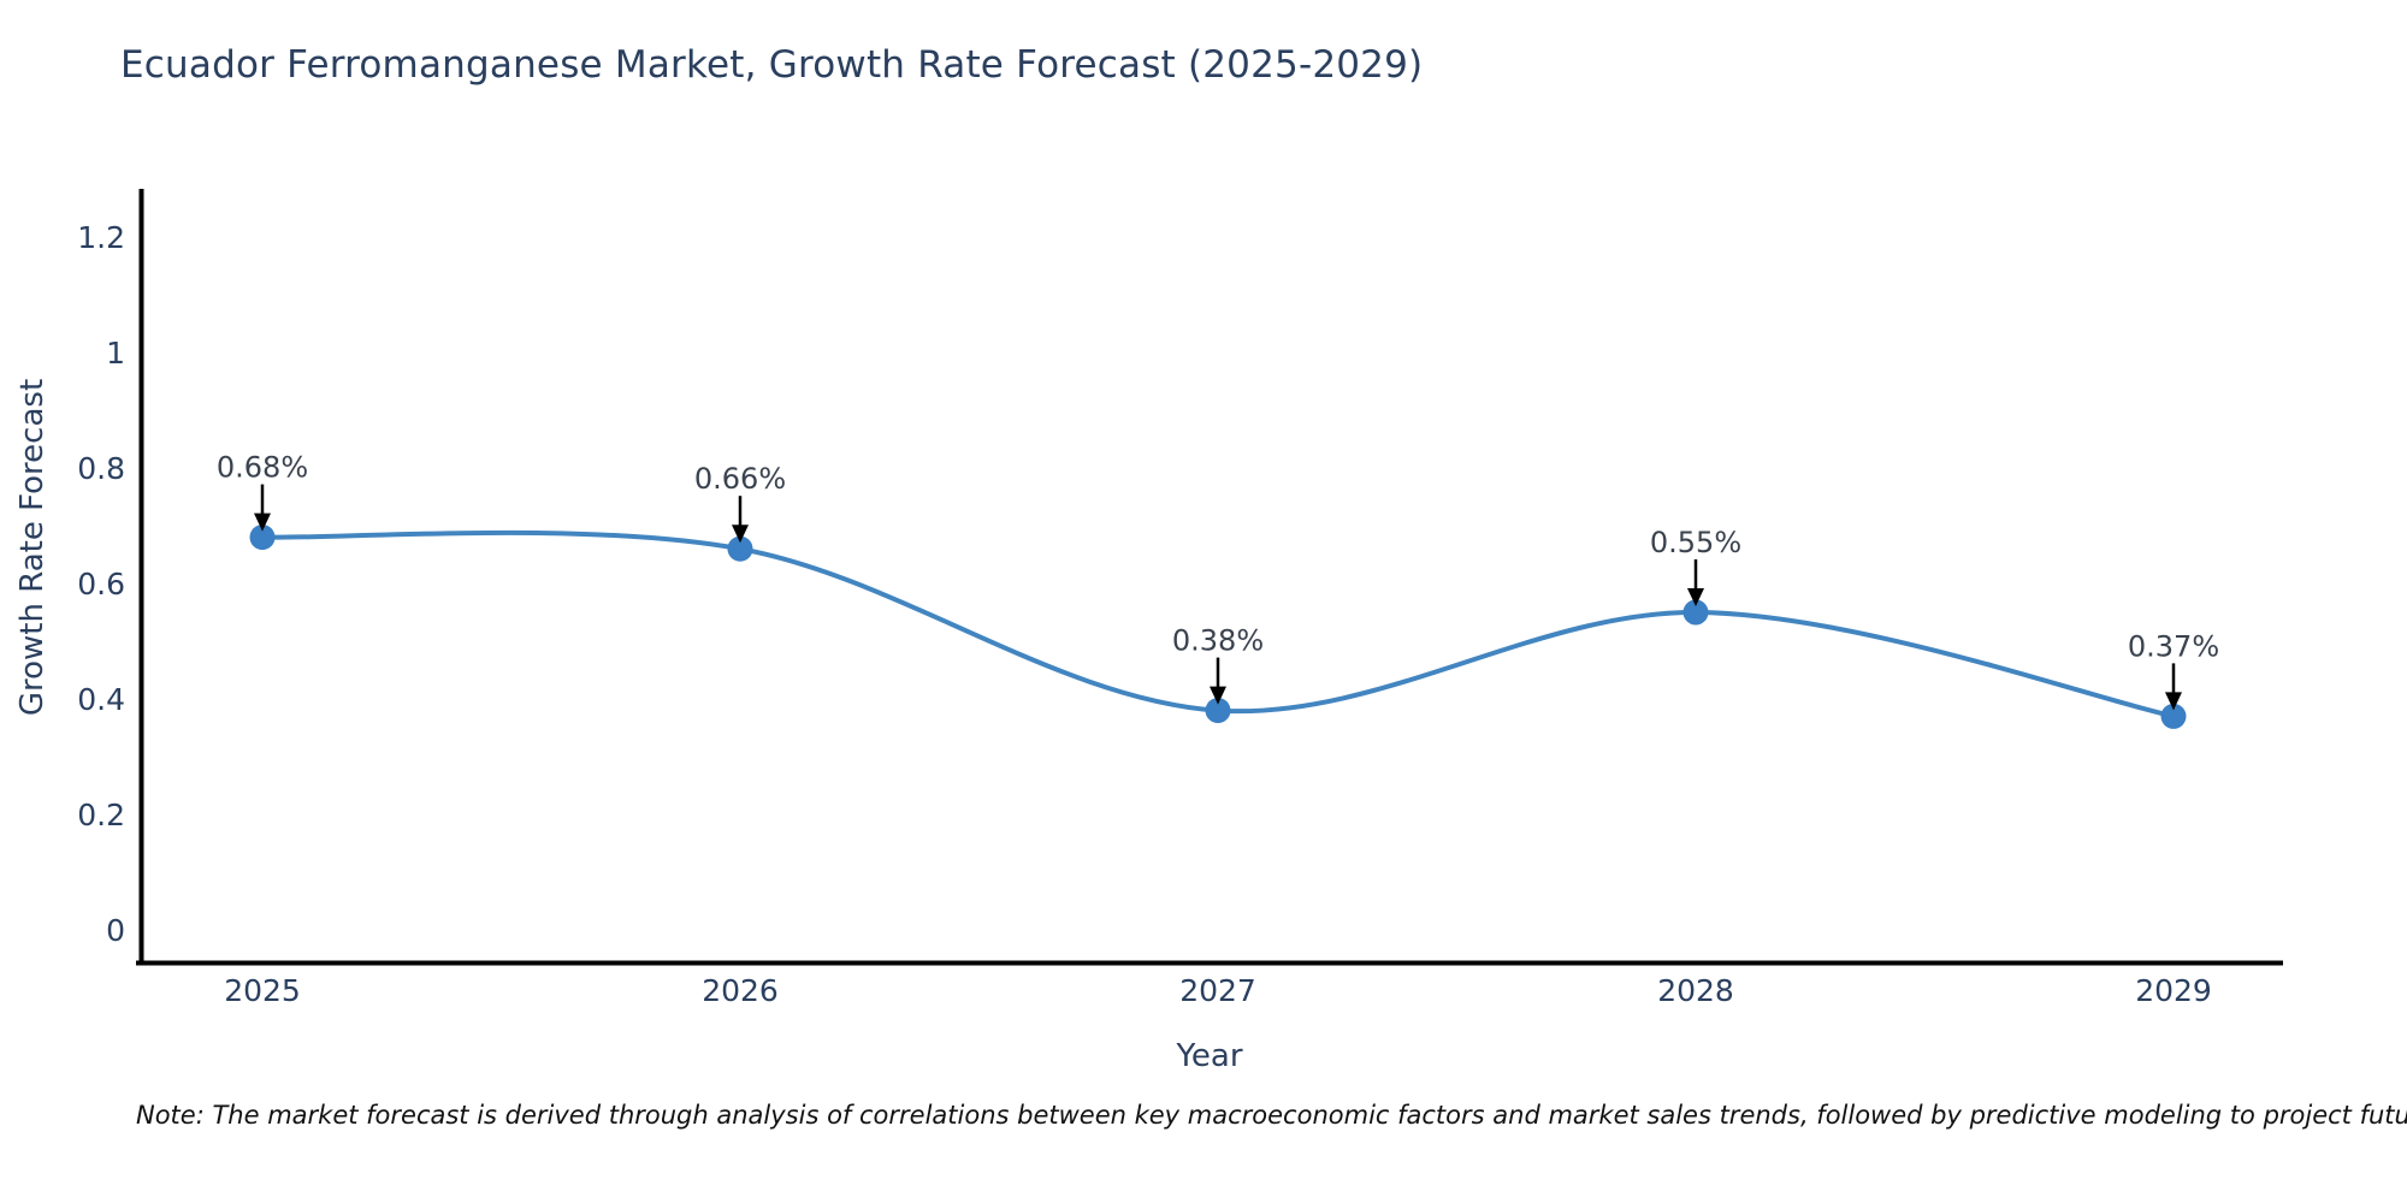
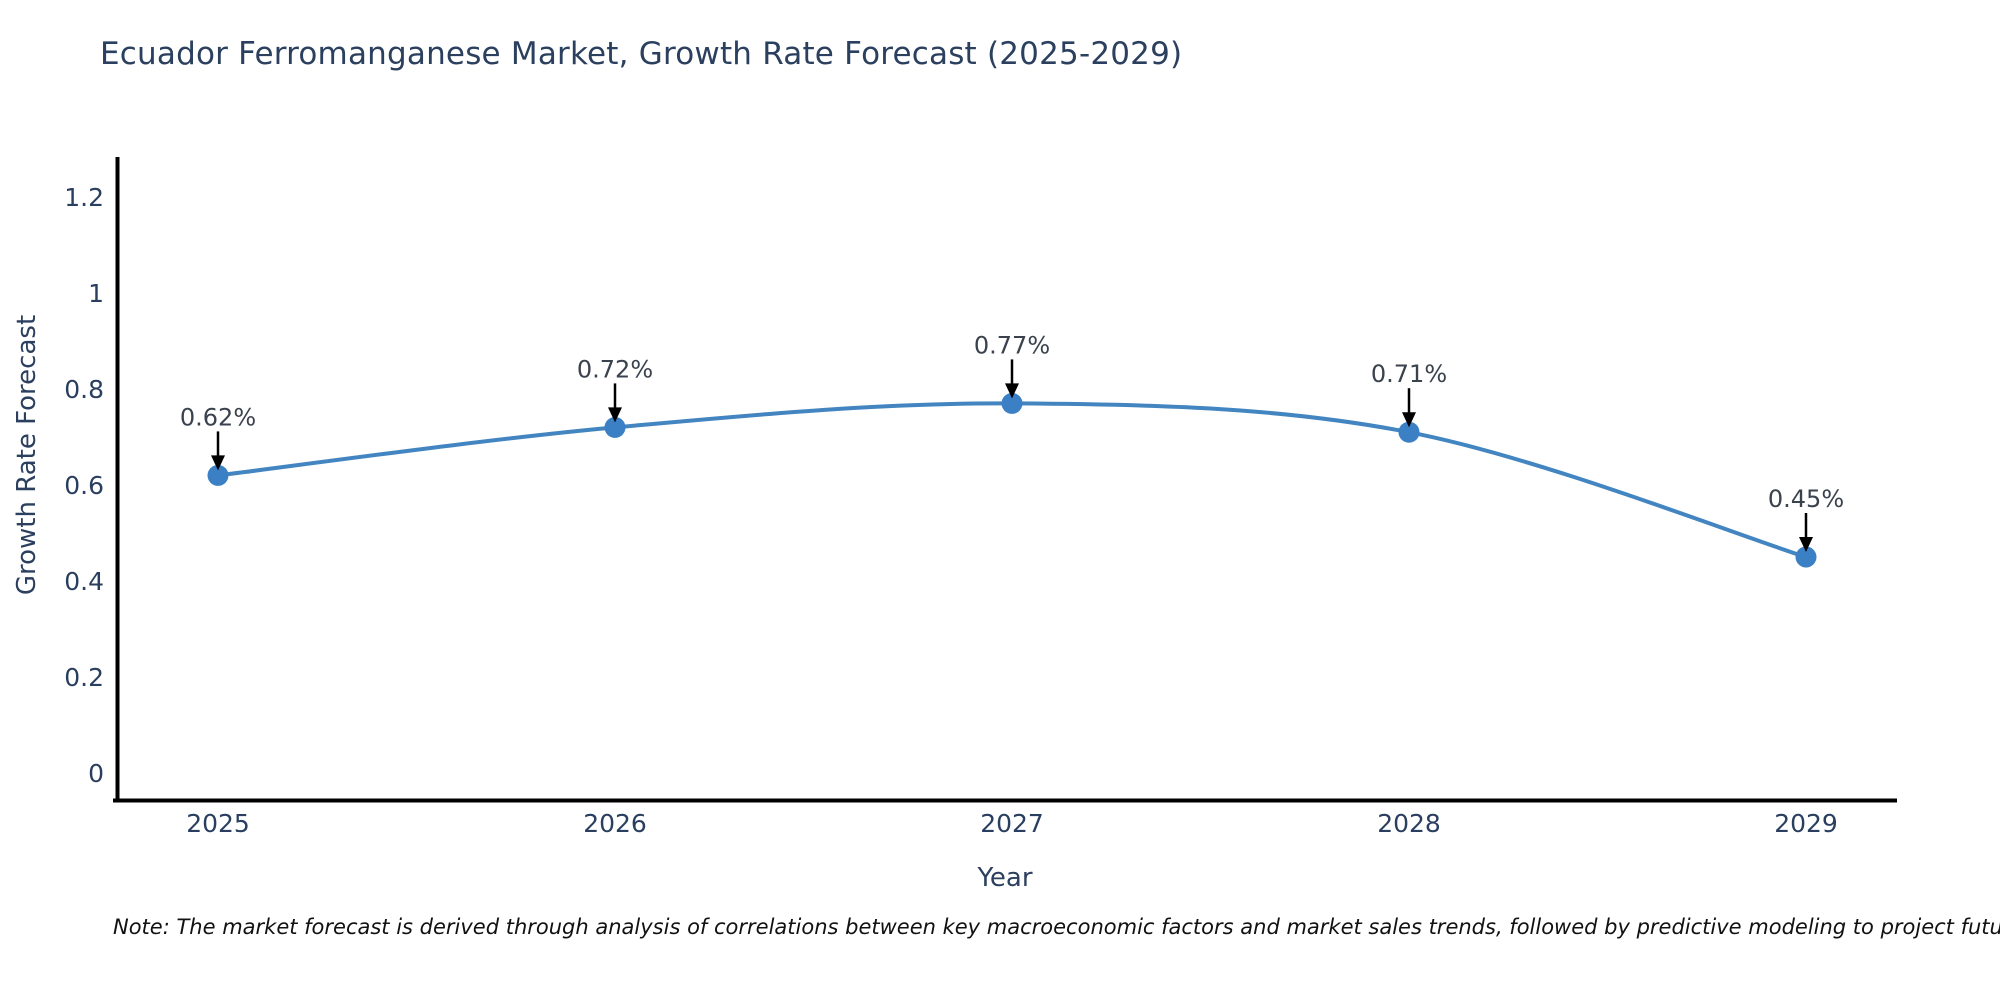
2025: 0.68% -> 0.62%
2026: 0.66% -> 0.72%
2027: 0.38% -> 0.77%
2028: 0.55% -> 0.71%
2029: 0.37% -> 0.45%
